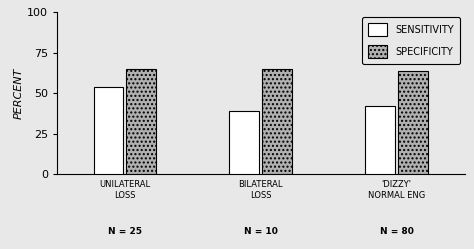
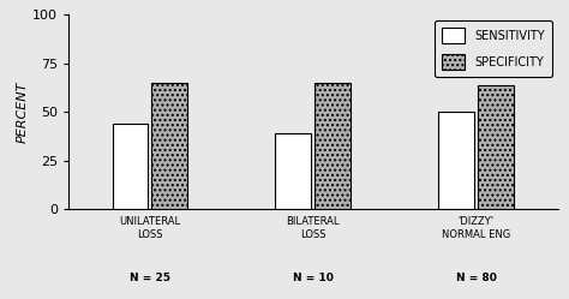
SENSITIVITY/UNILATERAL LOSS: 54 -> 44
SENSITIVITY/'DIZZY' NORMAL ENG: 42 -> 50
